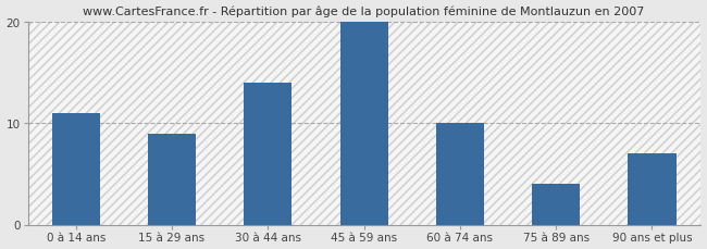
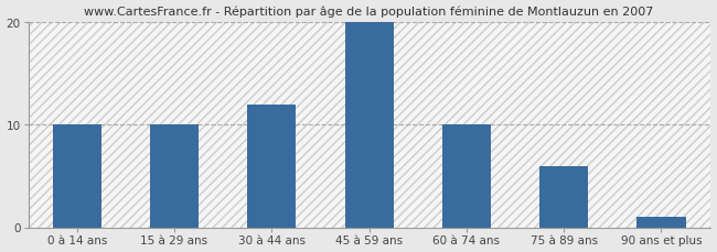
0 à 14 ans: 11 -> 10
15 à 29 ans: 9 -> 10
30 à 44 ans: 14 -> 12
75 à 89 ans: 4 -> 6
90 ans et plus: 7 -> 1
